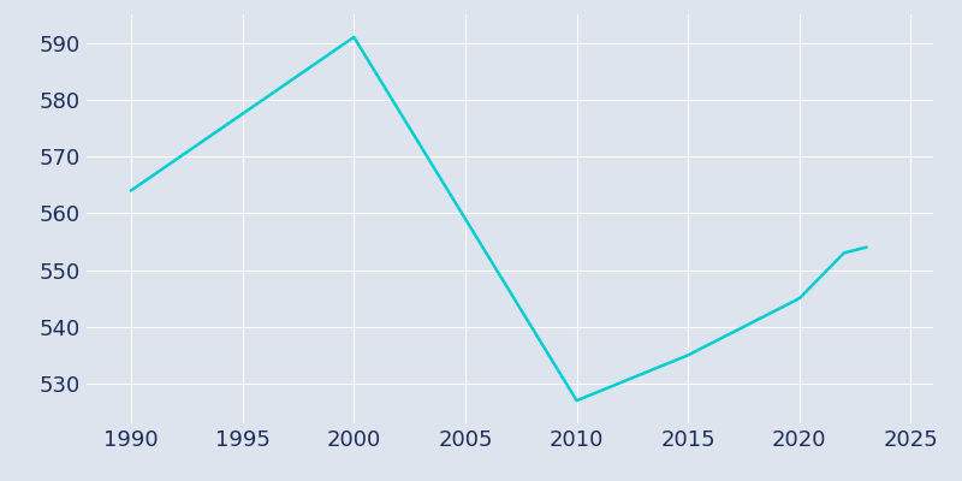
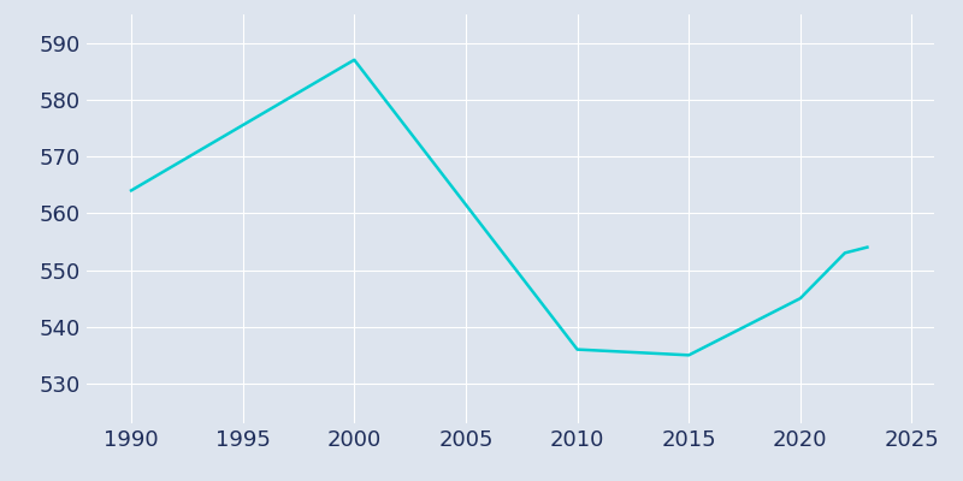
2000: 591 -> 587
2010: 527 -> 536
